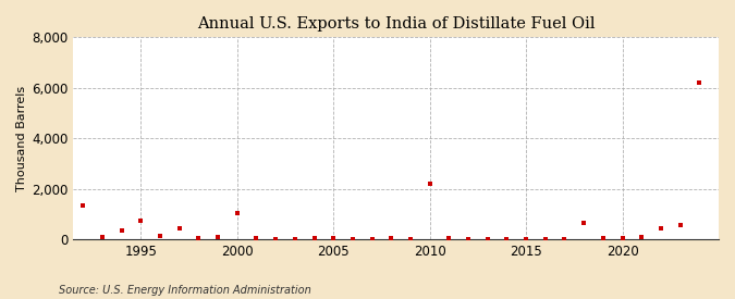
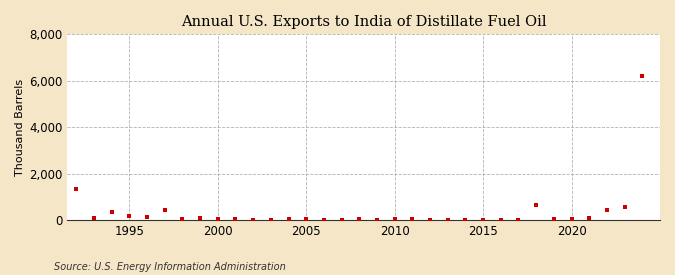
1995: 750 -> 170
2000: 1,050 -> 50
2010: 2,200 -> 30
